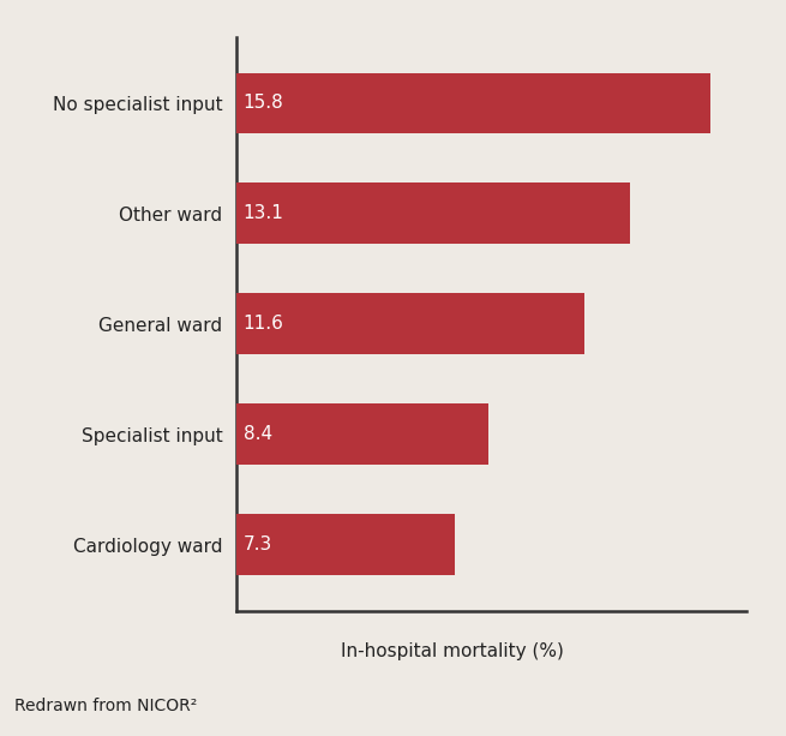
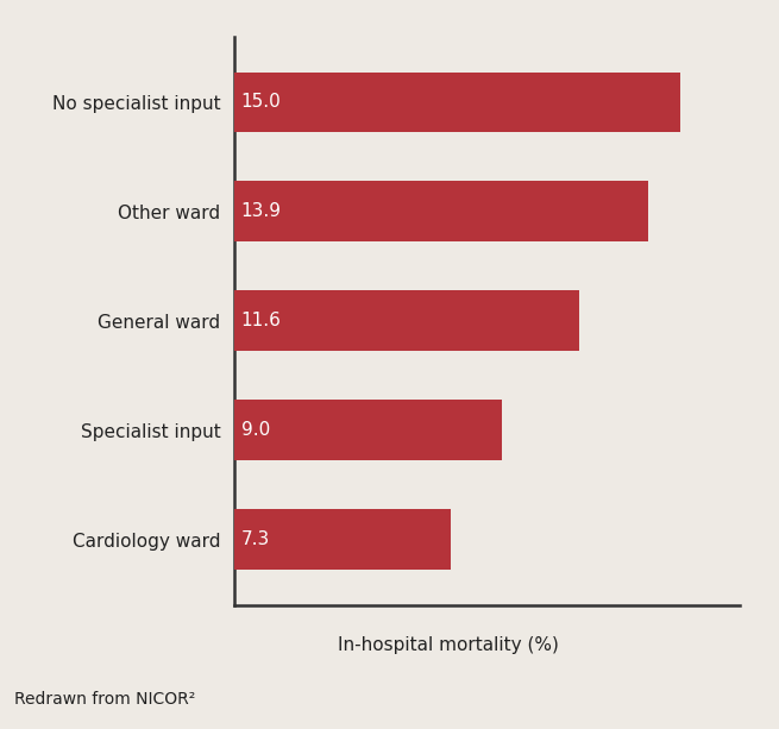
No specialist input: 15.8 -> 15.0
Other ward: 13.1 -> 13.9
Specialist input: 8.4 -> 9.0
